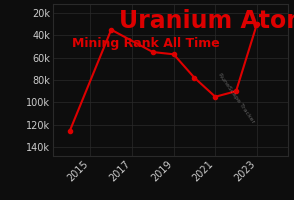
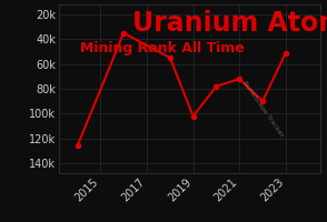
2019: 57k -> 102k
2021: 95k -> 72k
2023: 30k -> 51k
